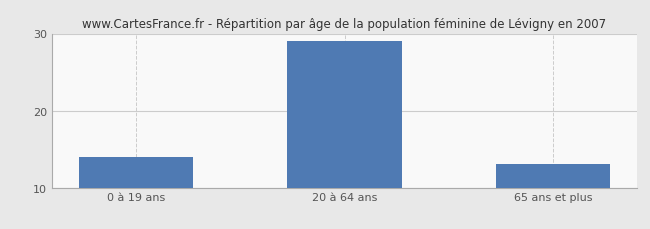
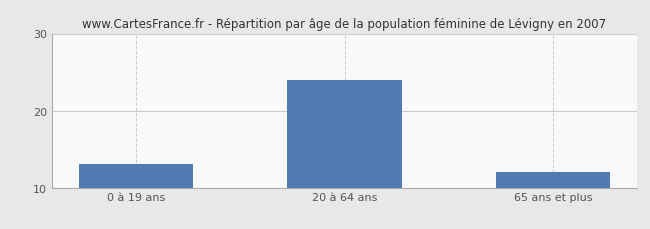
0 à 19 ans: 14 -> 13
20 à 64 ans: 29 -> 24
65 ans et plus: 13 -> 12
